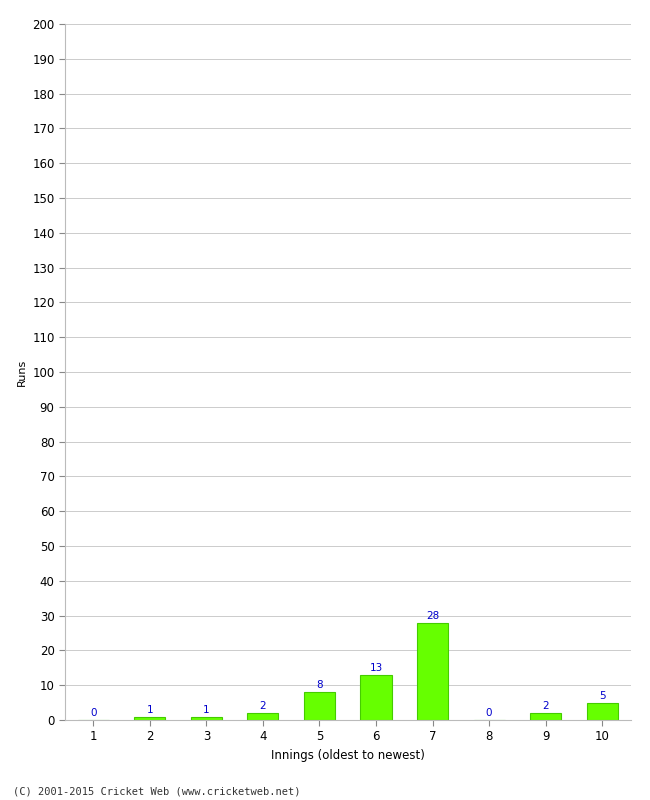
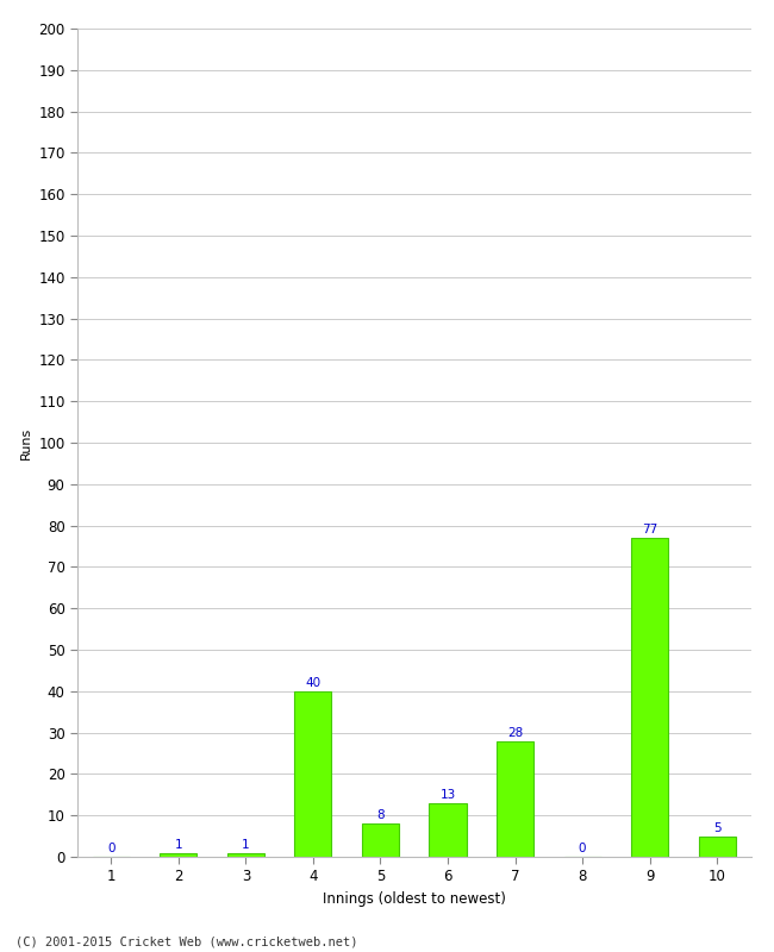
4: 2 -> 40
9: 2 -> 77
